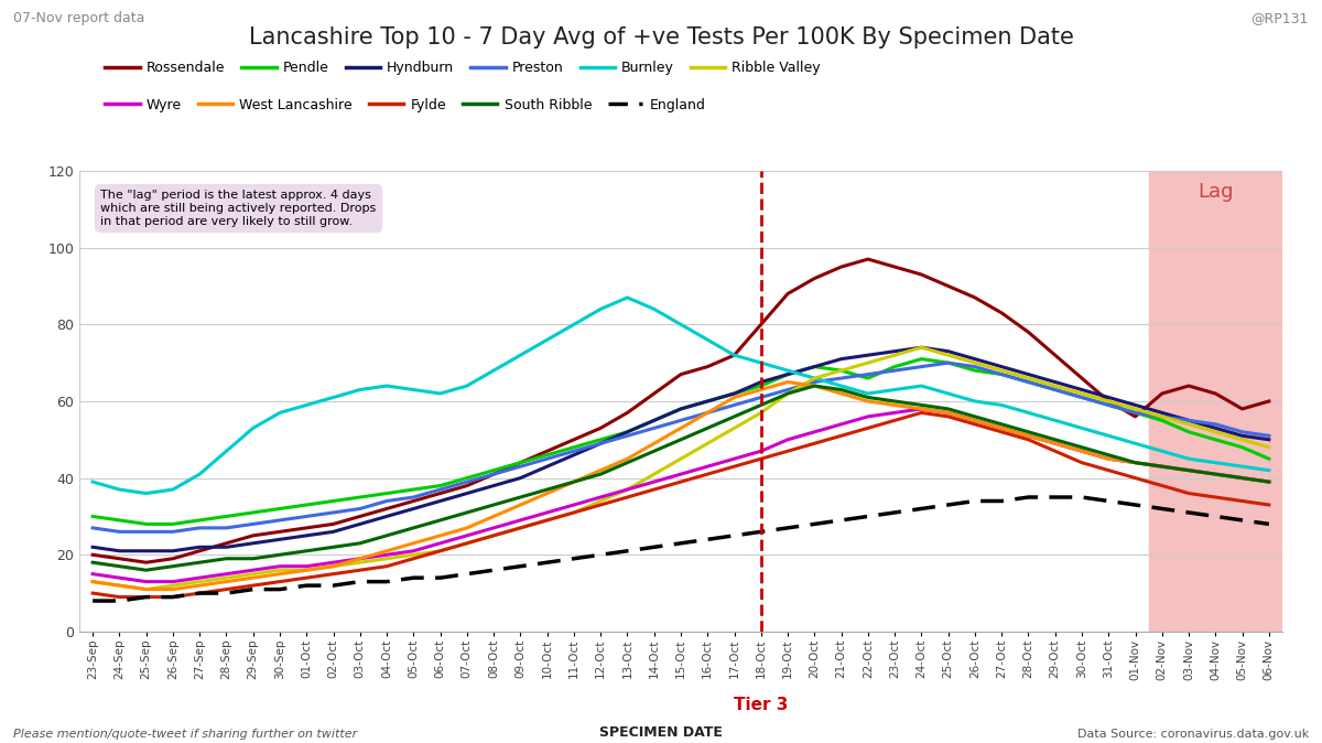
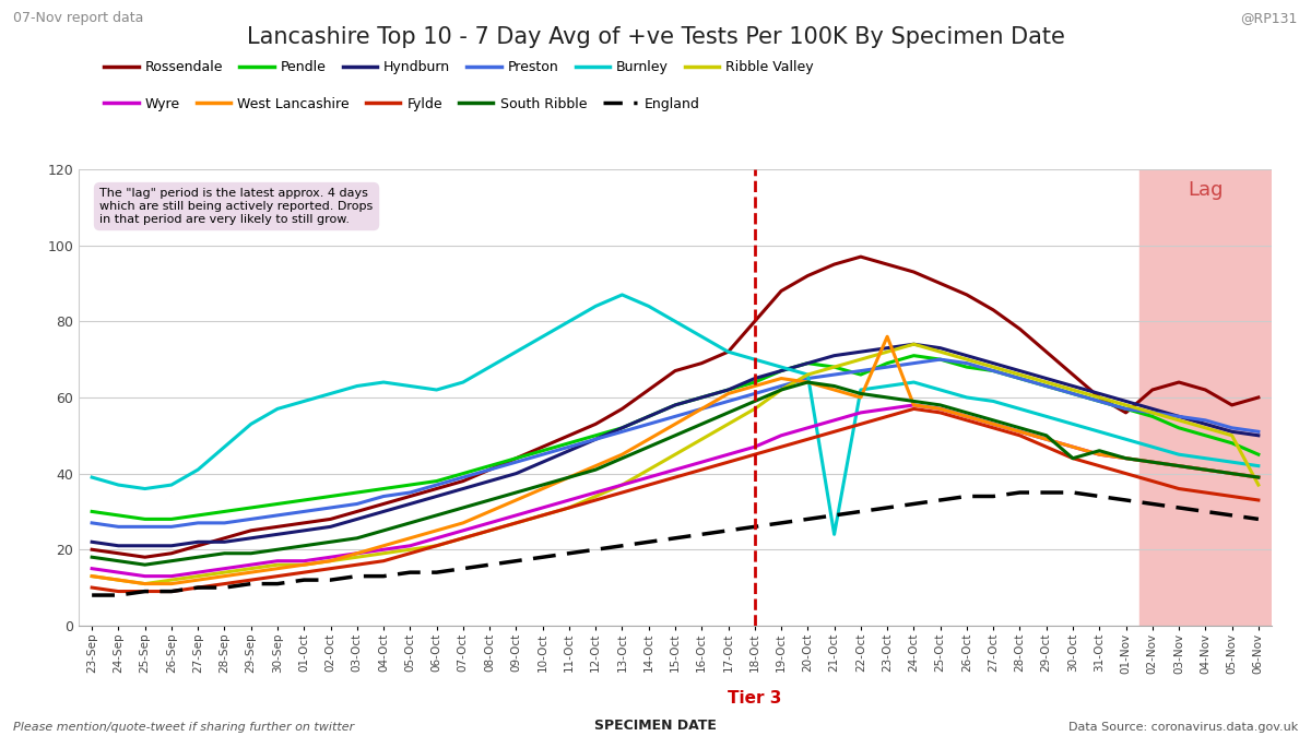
Burnley/21-Oct: 64 -> 24
West Lancashire/23-Oct: 59 -> 76
South Ribble/30-Oct: 48 -> 44
Ribble Valley/06-Nov: 48 -> 37
